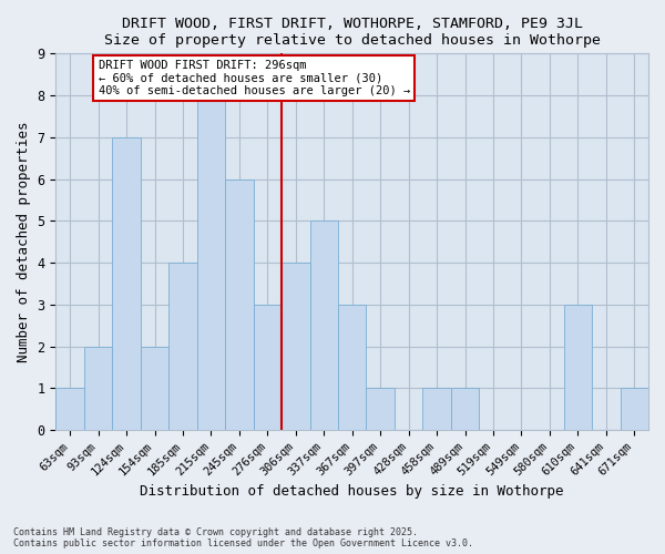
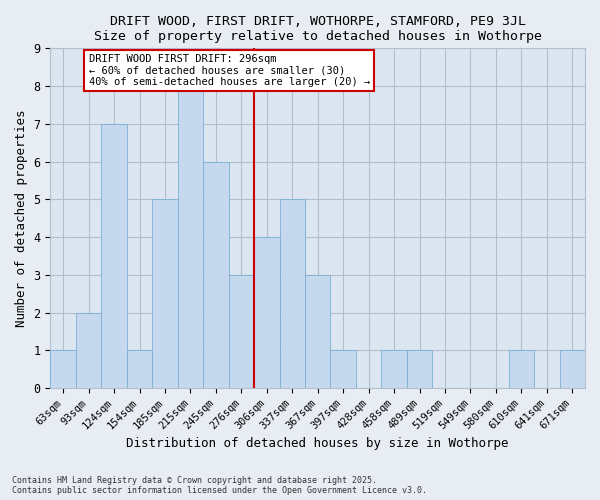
154sqm: 2 -> 1
185sqm: 4 -> 5
610sqm: 3 -> 1
